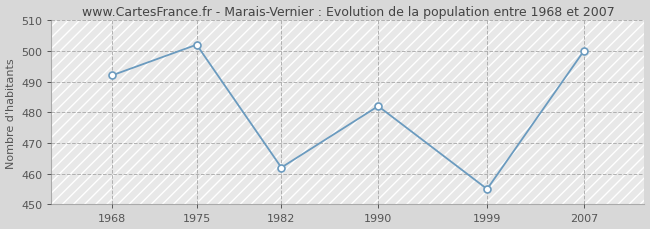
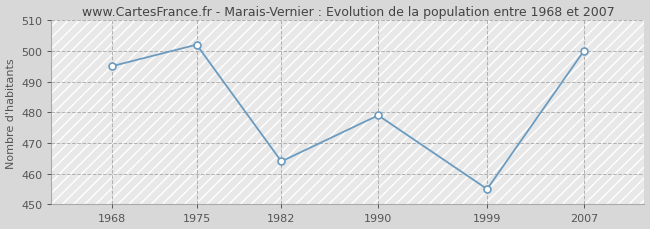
1968: 492 -> 495
1982: 462 -> 464
1990: 482 -> 479
